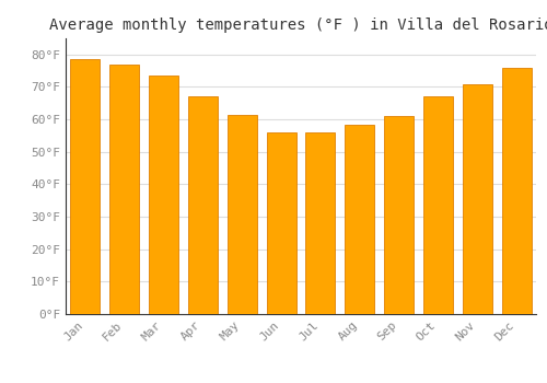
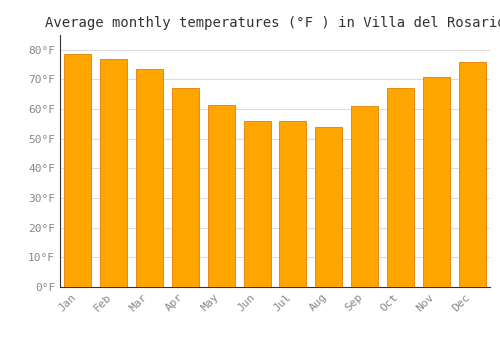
Aug: 58.5°F -> 54.0°F
